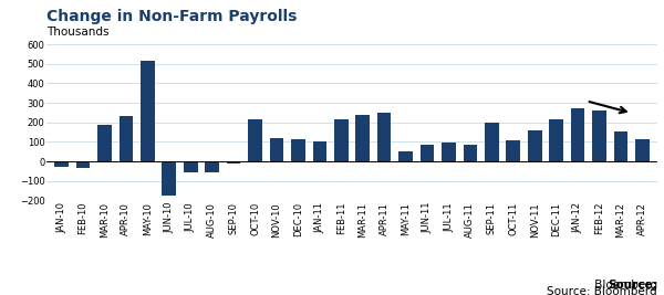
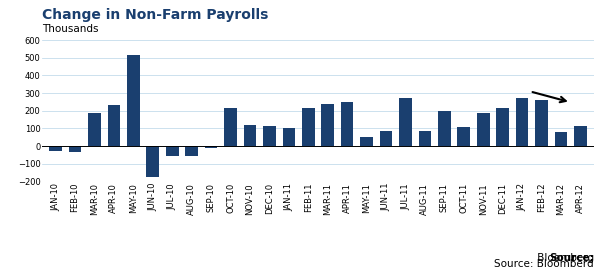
JUL-11: 100 -> 270
NOV-11: 160 -> 190
MAR-12: 150 -> 80
